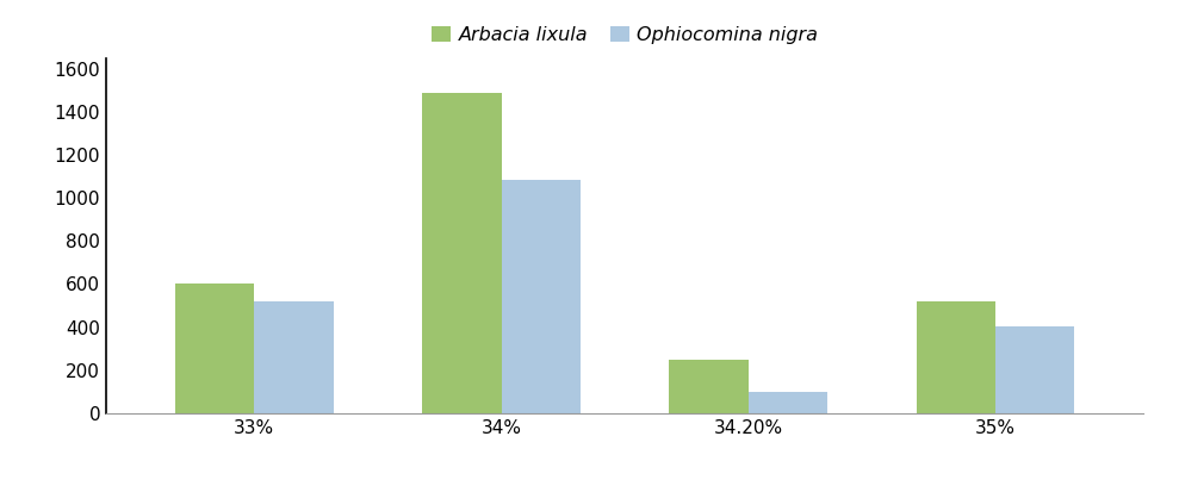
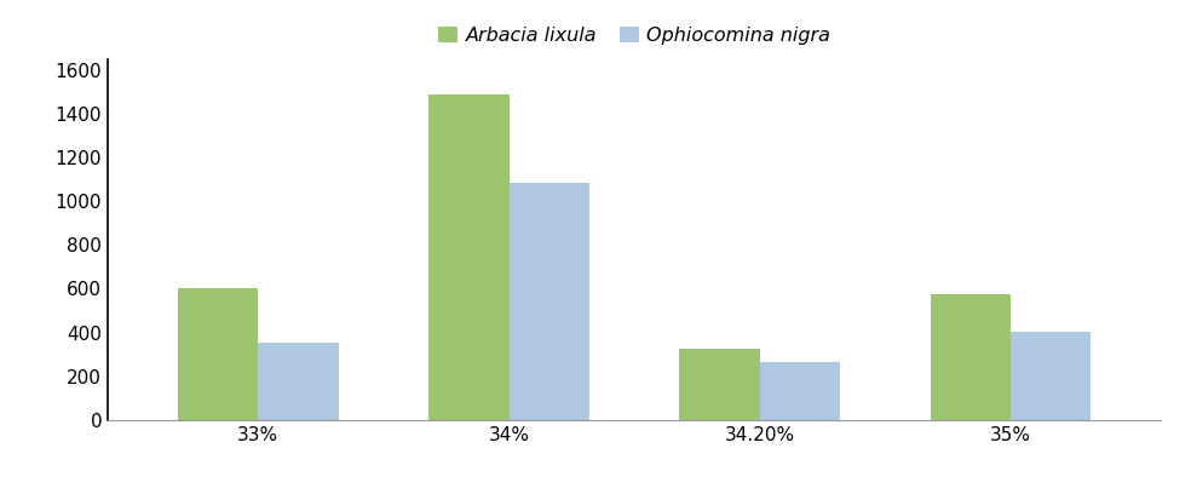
Ophiocomina nigra/33%: 520 -> 360
Arbacia lixula/34.20%: 250 -> 320
Ophiocomina nigra/34.20%: 100 -> 260
Arbacia lixula/35%: 520 -> 580
